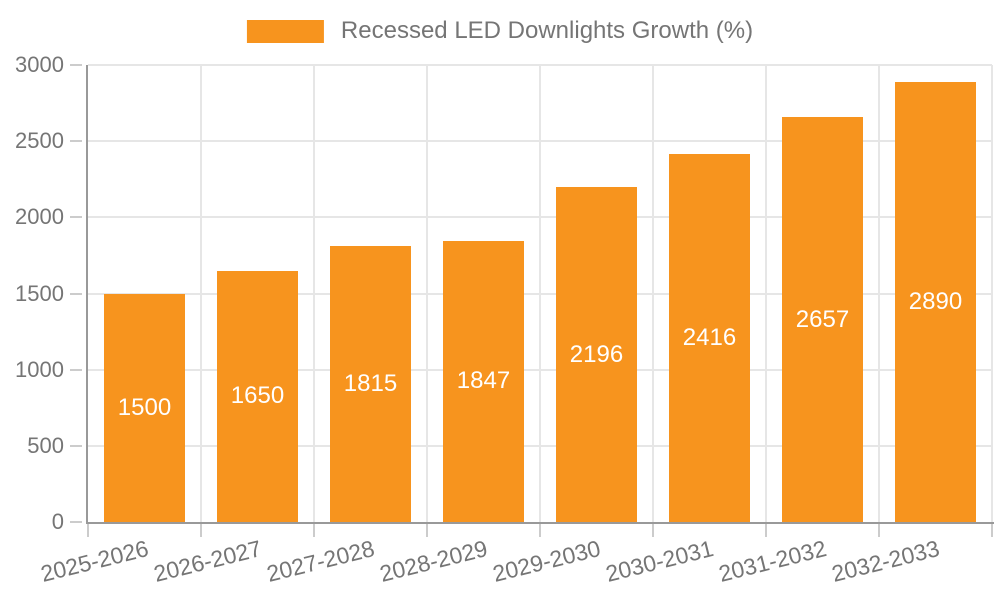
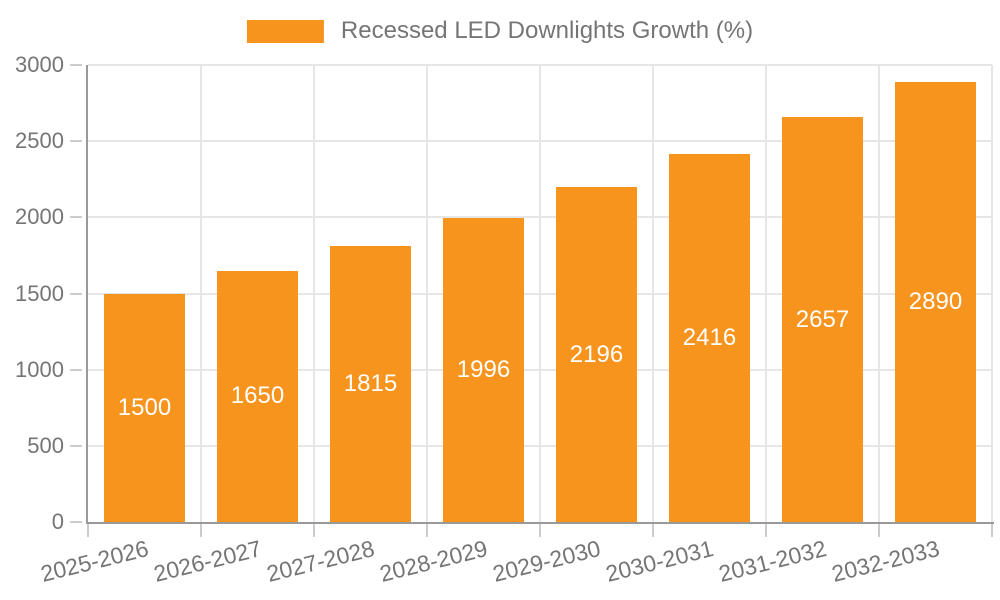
2028-2029: 1847 -> 1996
